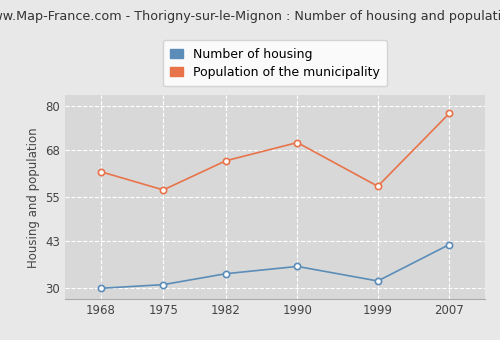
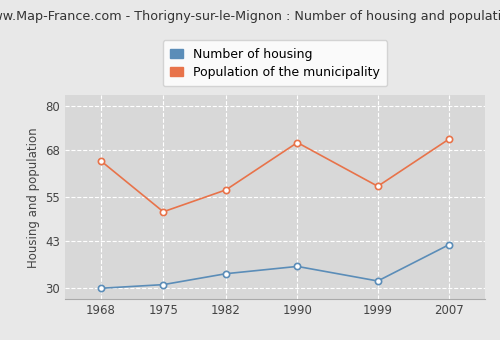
Population of the municipality/1968: 62 -> 65
Population of the municipality/1975: 57 -> 51
Population of the municipality/1982: 65 -> 57
Population of the municipality/2007: 78 -> 71
